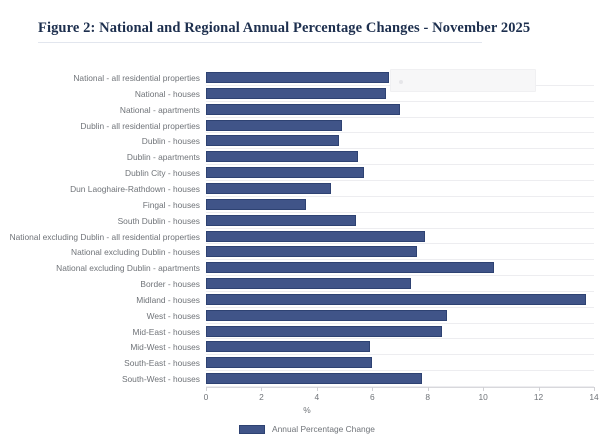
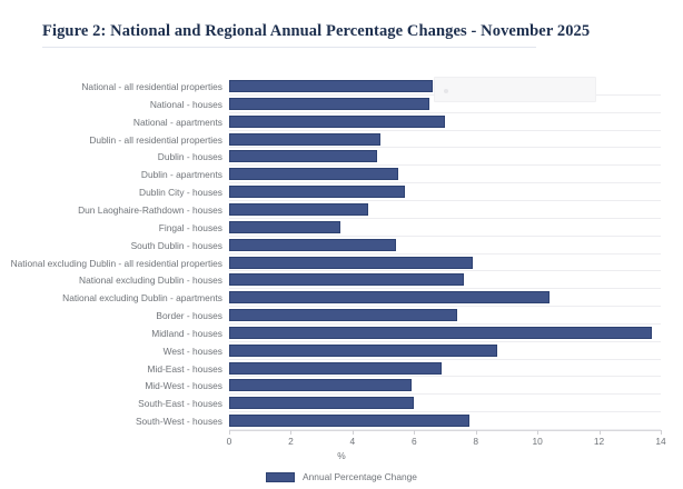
Mid-East - houses: 8.5 -> 6.9
